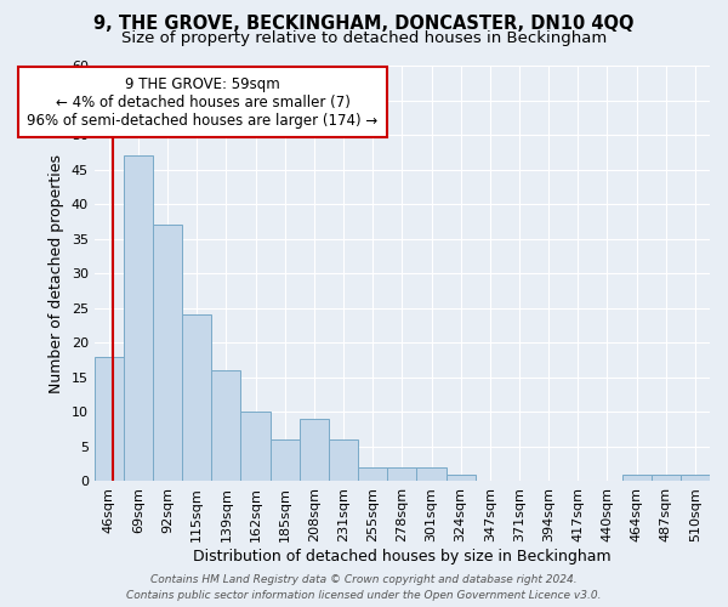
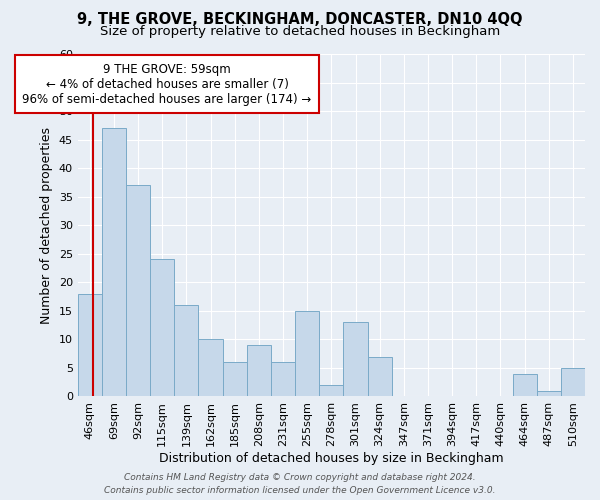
255sqm: 2 -> 15
301sqm: 2 -> 13
324sqm: 1 -> 7
464sqm: 1 -> 4
510sqm: 1 -> 5
